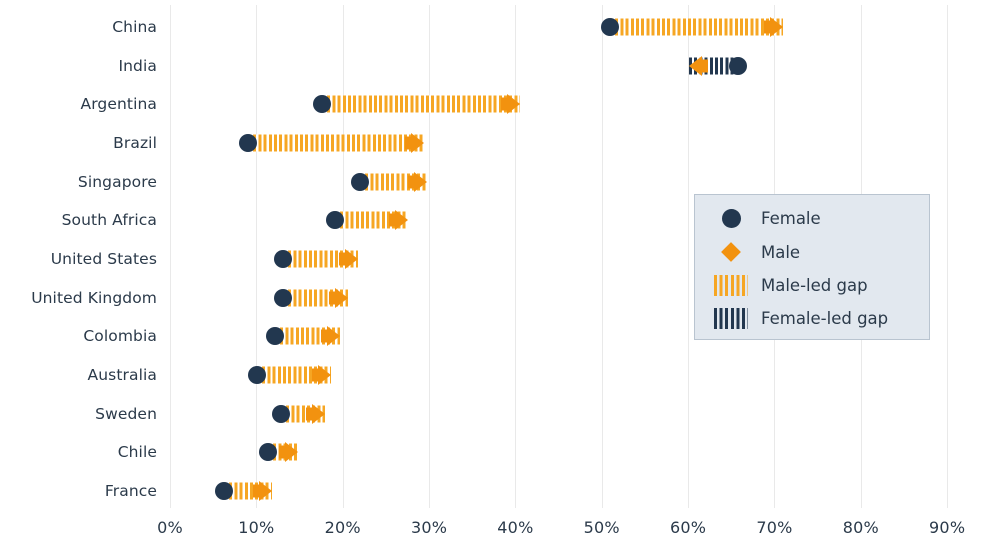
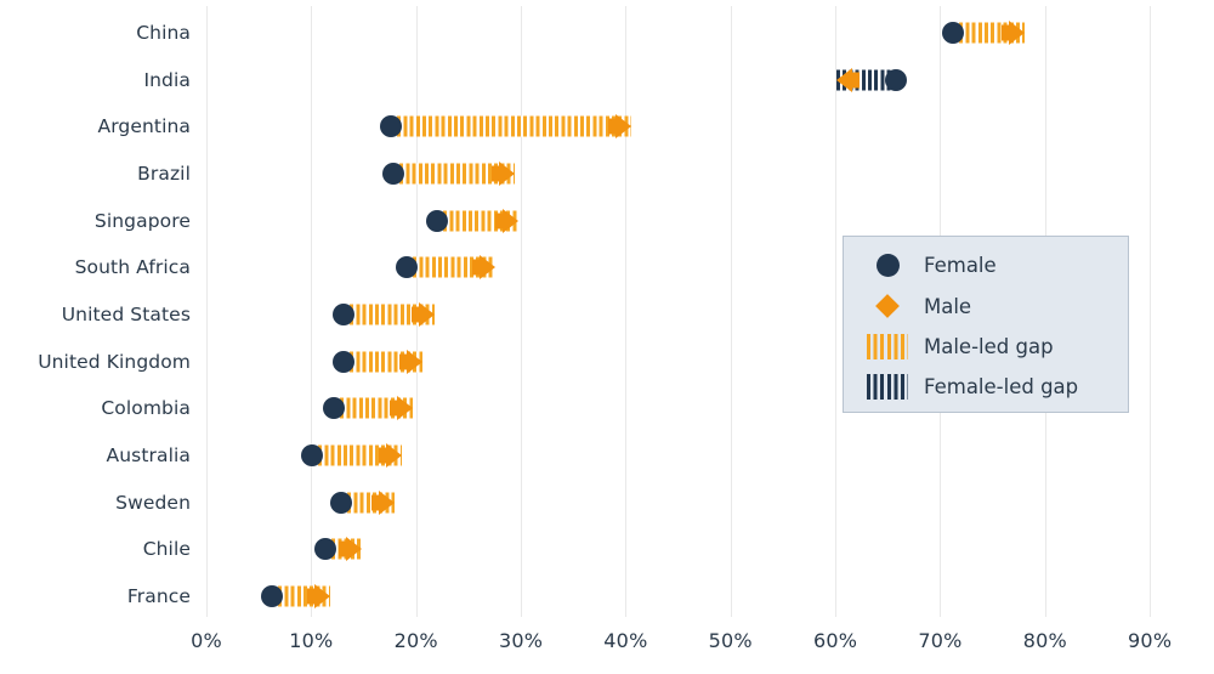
Female/China: 51% -> 71%
Male/China: 71% -> 78%
Female/Brazil: 9% -> 18%
